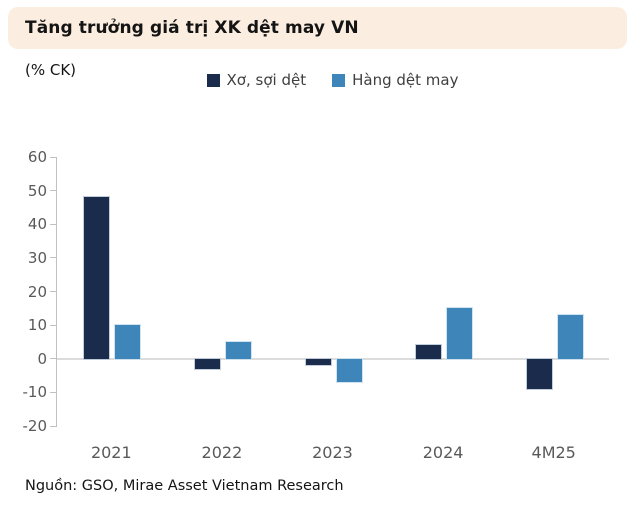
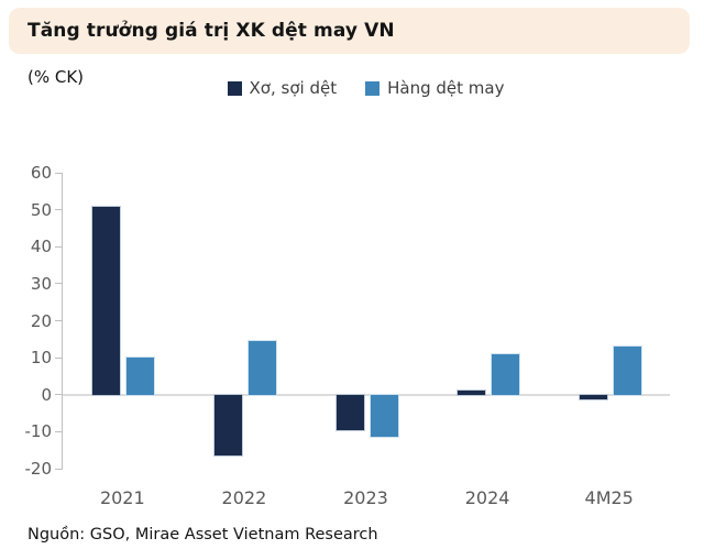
Xơ, sợi dệt/2021: 48 -> 51
Xơ, sợi dệt/2022: -3 -> -16
Hàng dệt may/2022: 5 -> 14
Xơ, sợi dệt/2023: -2 -> -10
Hàng dệt may/2023: -7 -> -12
Xơ, sợi dệt/2024: 4 -> 1
Hàng dệt may/2024: 15 -> 11
Xơ, sợi dệt/4M25: -9 -> -1
